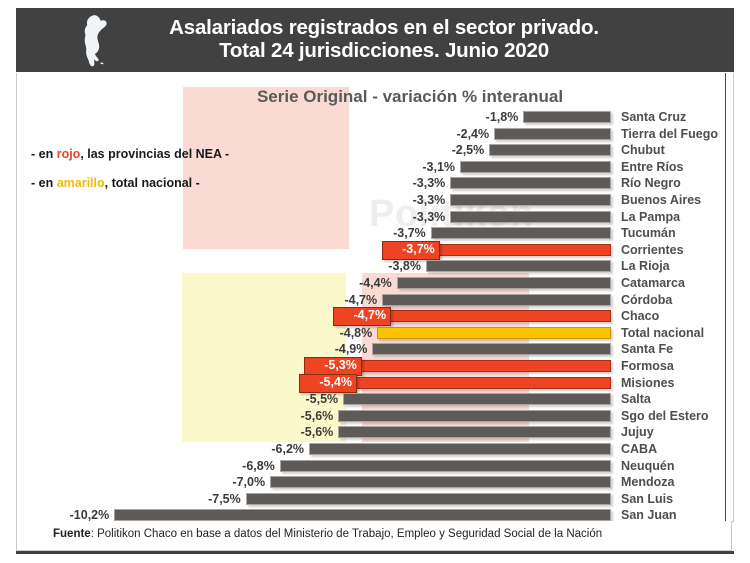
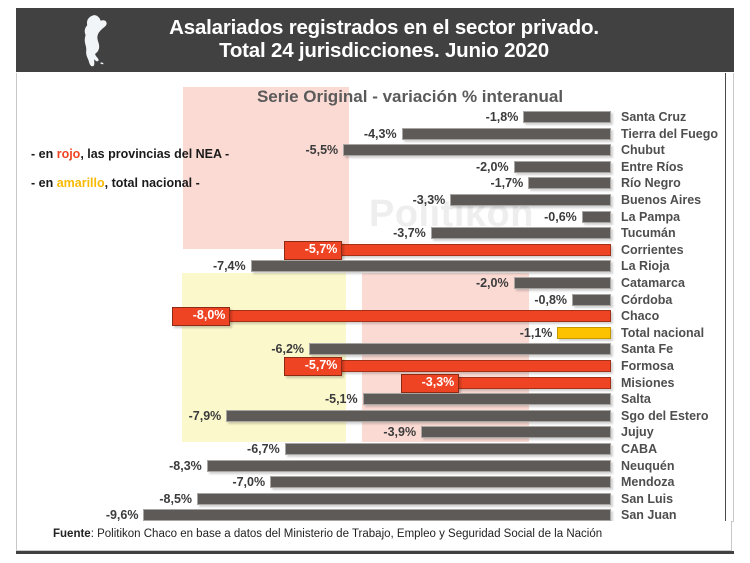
Tierra del Fuego: -2,4% -> -4,3%
Chubut: -2,5% -> -5,5%
Entre Ríos: -3,1% -> -2,0%
Río Negro: -3,3% -> -1,7%
La Pampa: -3,3% -> -0,6%
Corrientes: -3,7% -> -5,7%
La Rioja: -3,8% -> -7,4%
Catamarca: -4,4% -> -2,0%
Córdoba: -4,7% -> -0,8%
Chaco: -4,7% -> -8,0%
Total nacional: -4,8% -> -1,1%
Santa Fe: -4,9% -> -6,2%
Formosa: -5,3% -> -5,7%
Misiones: -5,4% -> -3,3%
Salta: -5,5% -> -5,1%
Sgo del Estero: -5,6% -> -7,9%
Jujuy: -5,6% -> -3,9%
CABA: -6,2% -> -6,7%
Neuquén: -6,8% -> -8,3%
San Luis: -7,5% -> -8,5%
San Juan: -10,2% -> -9,6%
